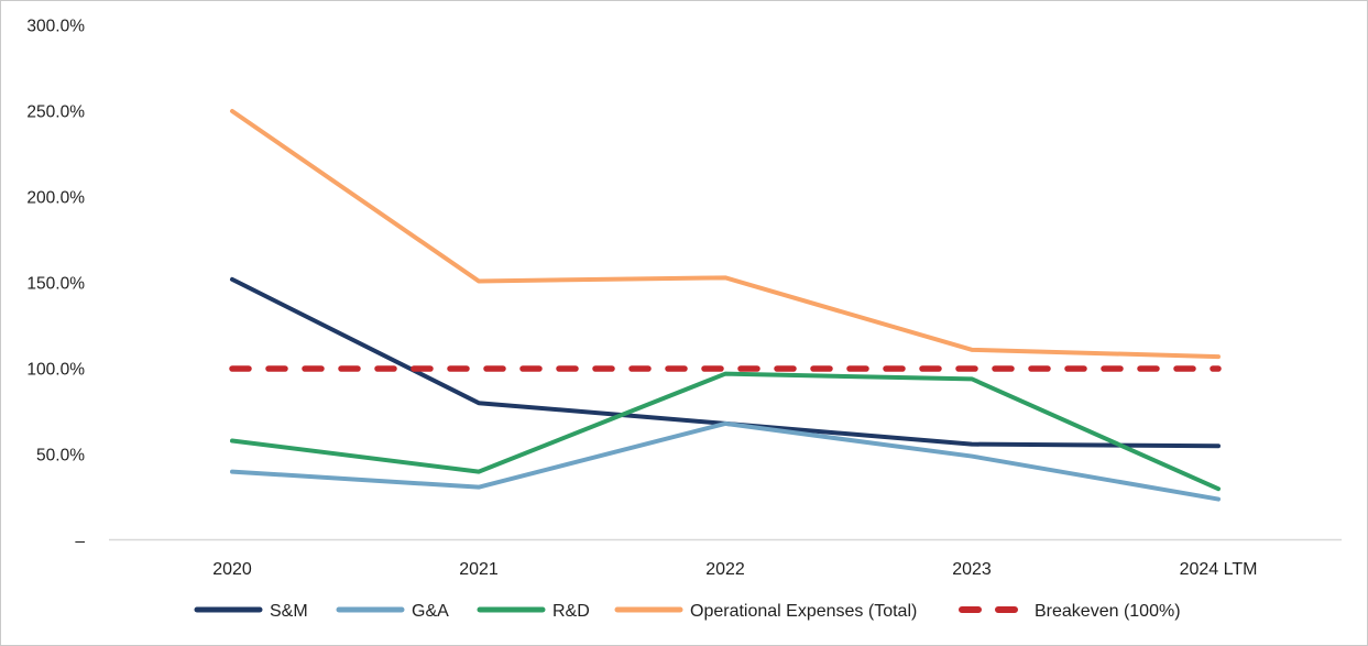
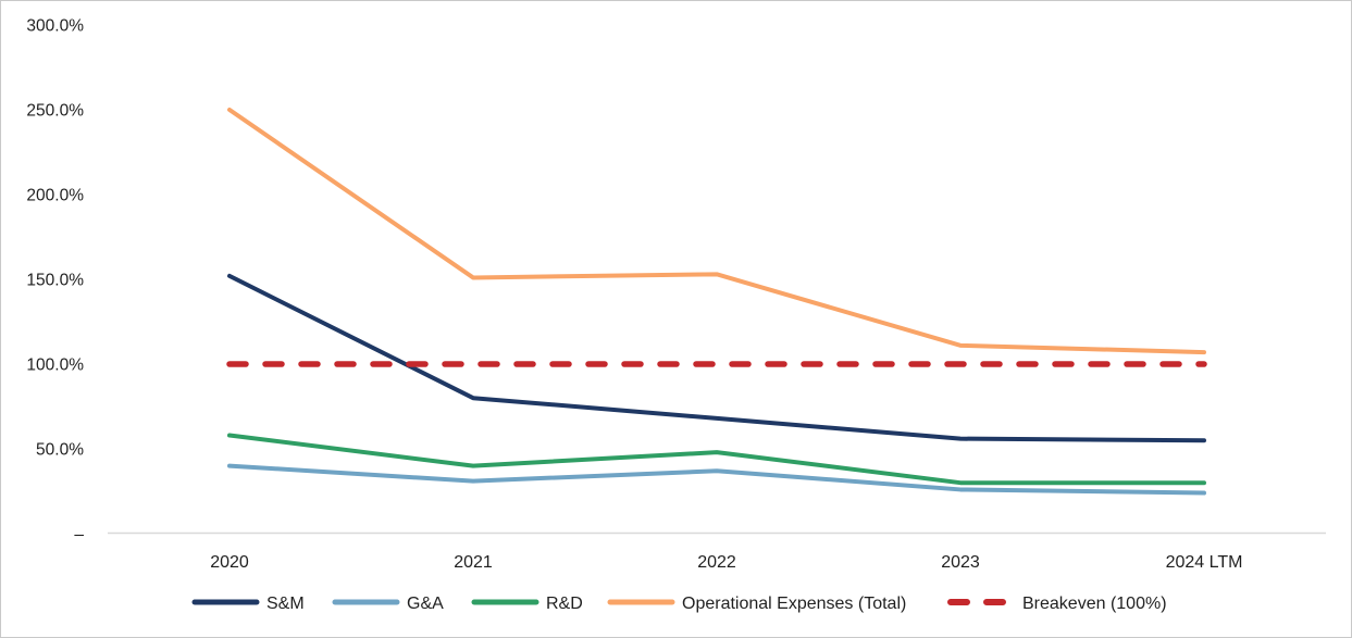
G&A/2022: 68% -> 37%
R&D/2022: 97% -> 48%
G&A/2023: 49% -> 26%
R&D/2023: 94% -> 30%
